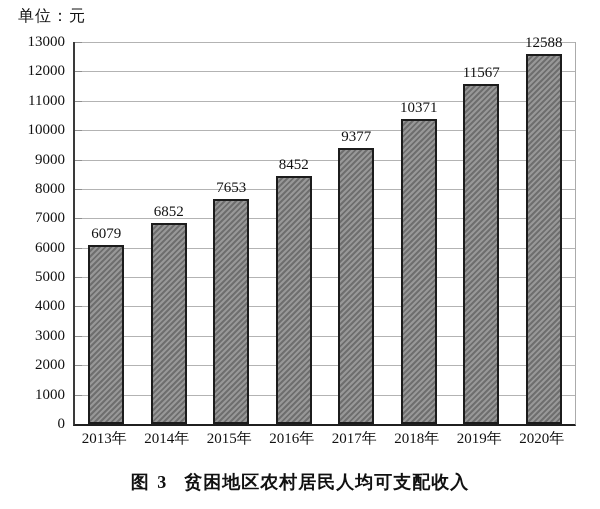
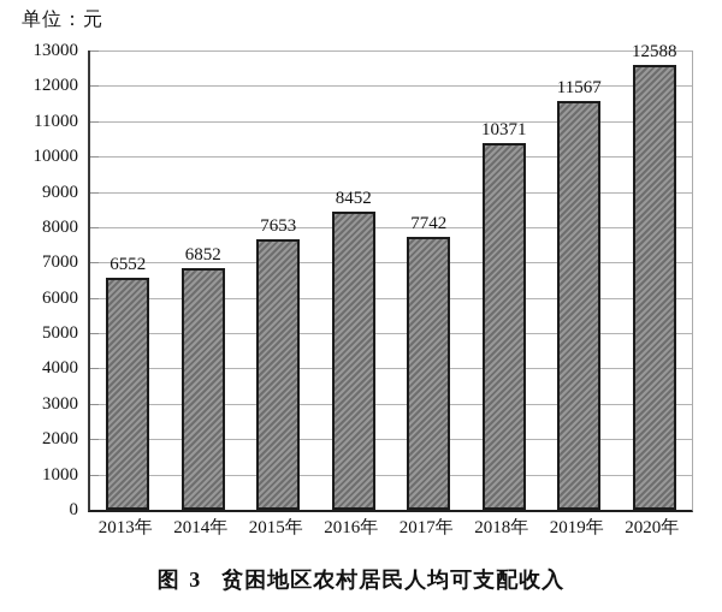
2013年: 6079 -> 6552
2017年: 9377 -> 7742
